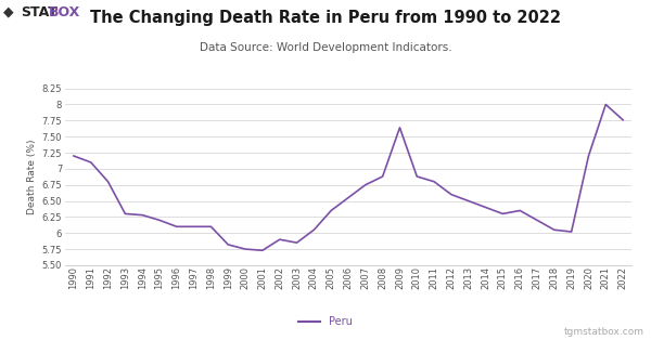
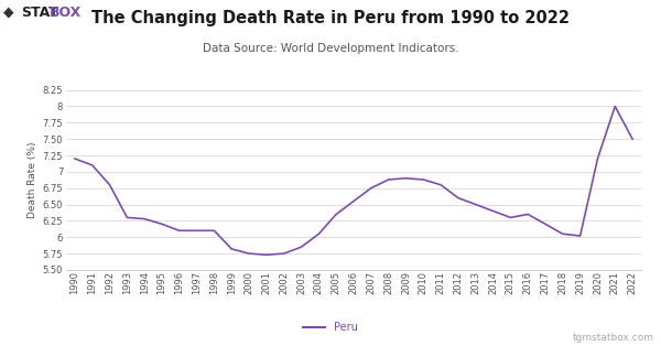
2002: 5.90 -> 5.75
2009: 7.64 -> 6.90
2022: 7.76 -> 7.50
